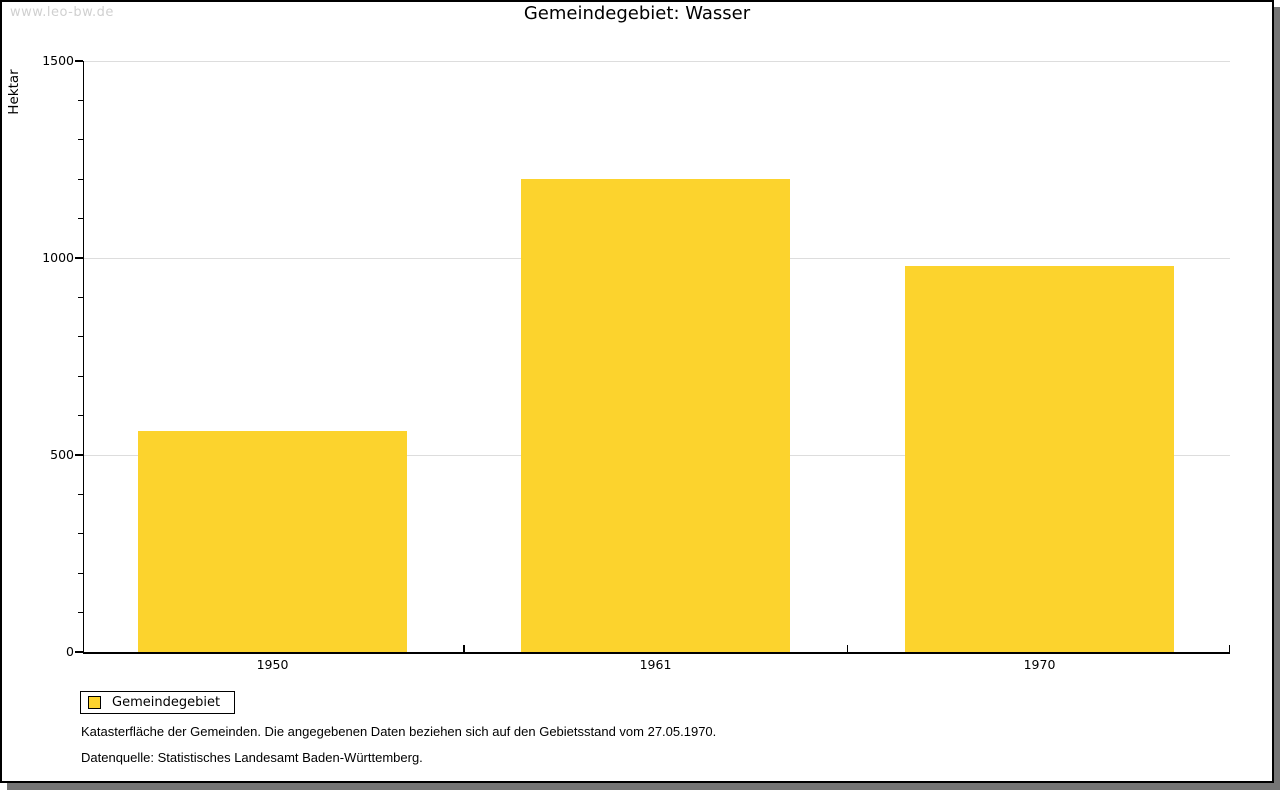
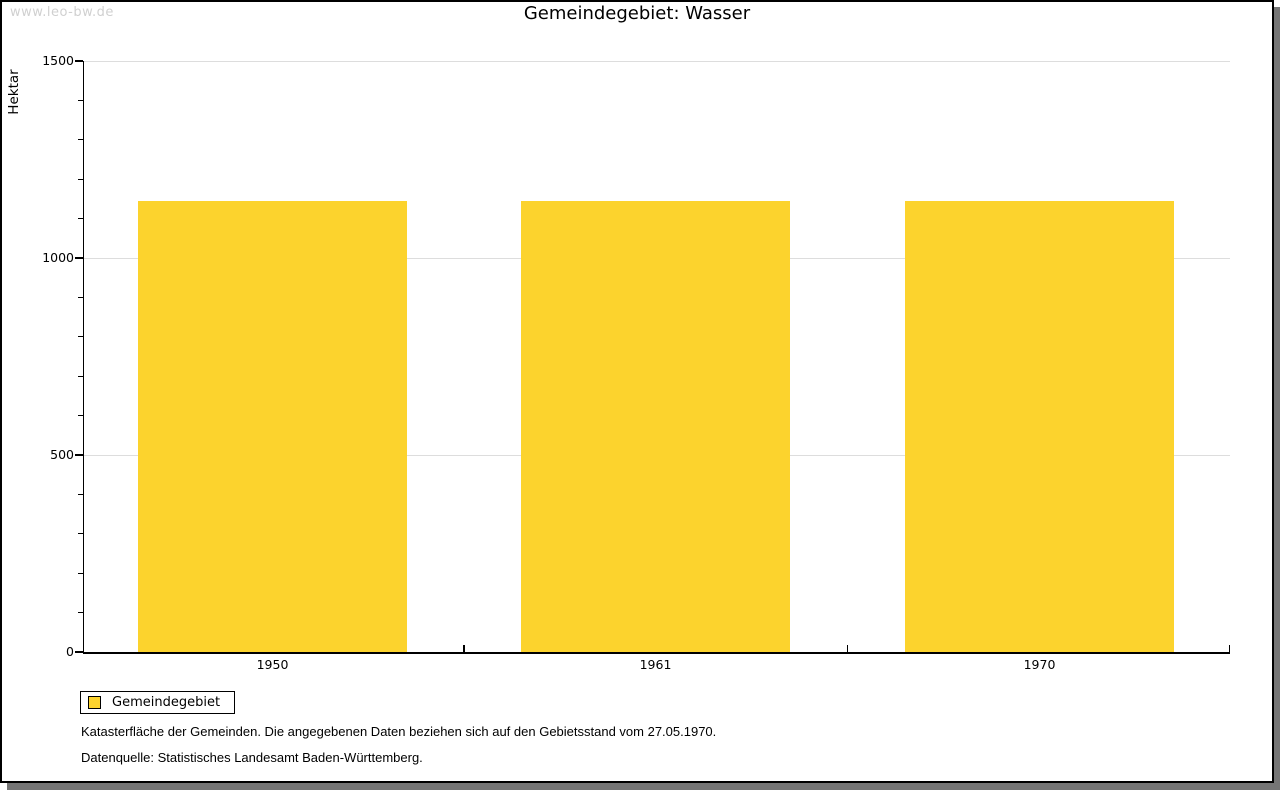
1950: 560 -> 1140
1961: 1200 -> 1140
1970: 980 -> 1140
